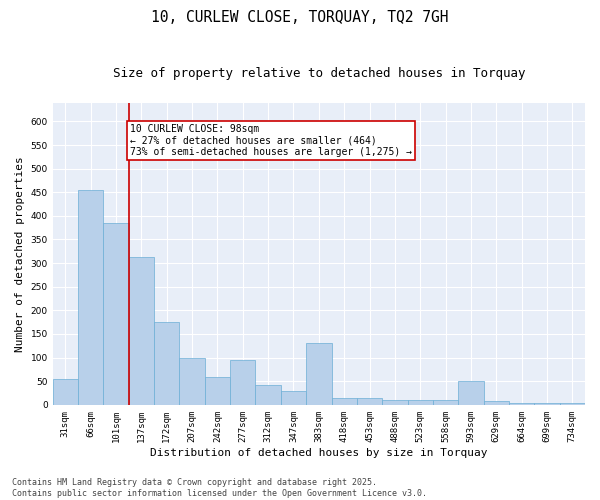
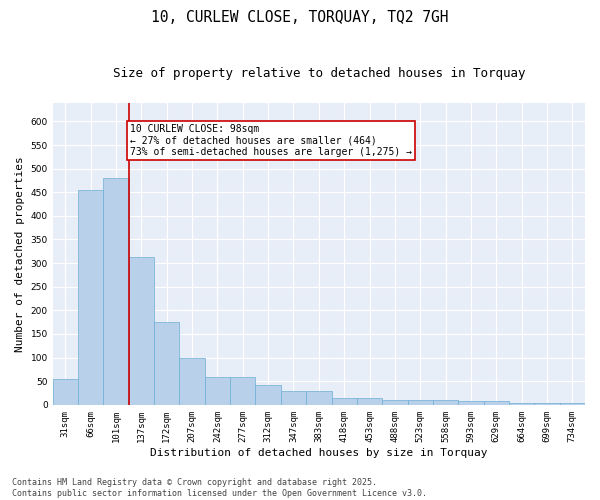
101sqm: 385 -> 480
277sqm: 95 -> 59
383sqm: 130 -> 30
593sqm: 50 -> 8
